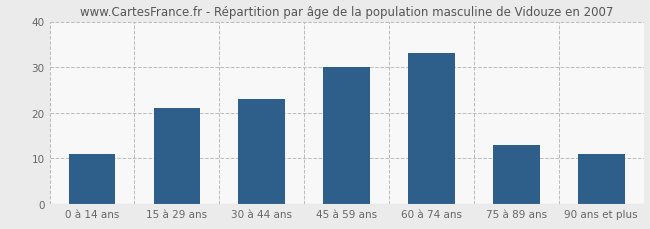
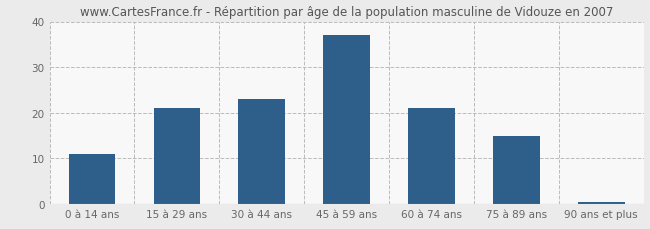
45 à 59 ans: 30.0 -> 37.0
60 à 74 ans: 33.0 -> 21.0
75 à 89 ans: 13.0 -> 15.0
90 ans et plus: 11.0 -> 0.5
